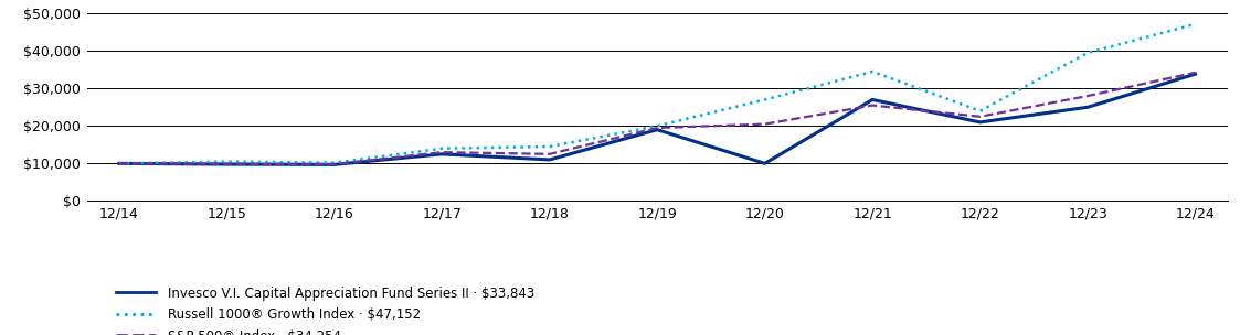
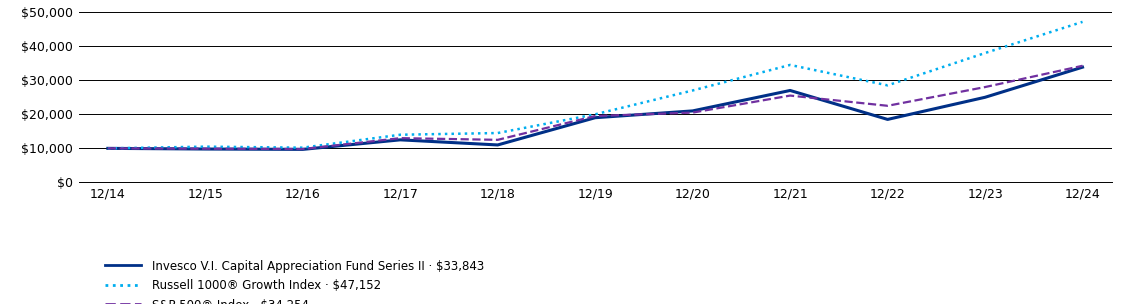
Invesco V.I. Capital Appreciation Fund Series II · $33,843/12/20: $10,000 -> $21,000
Invesco V.I. Capital Appreciation Fund Series II · $33,843/12/22: $21,000 -> $18,500
Russell 1000® Growth Index · $47,152/12/22: $24,000 -> $28,500
Russell 1000® Growth Index · $47,152/12/23: $39,500 -> $38,000
